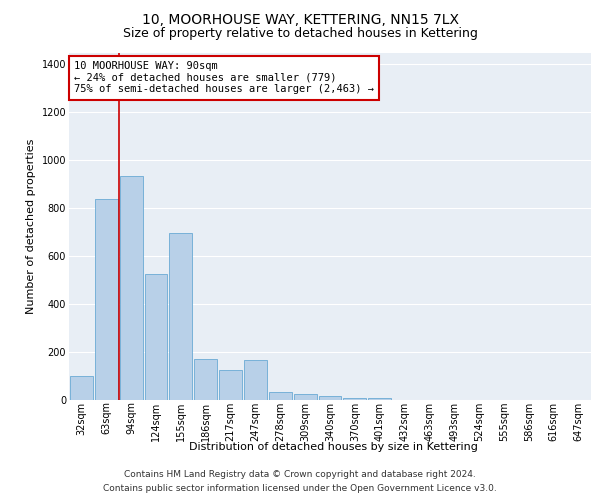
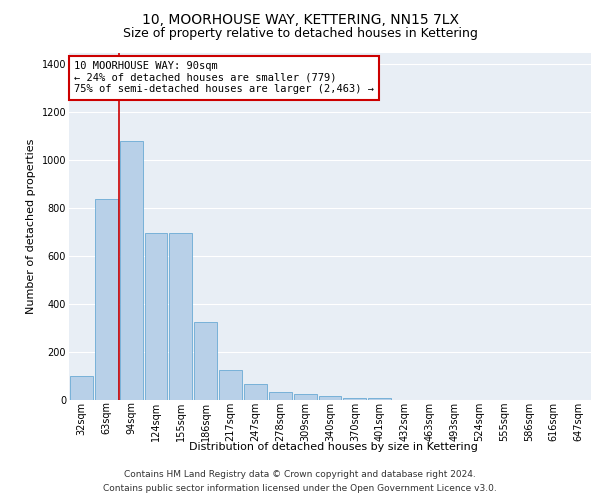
94sqm: 935 -> 1080
124sqm: 525 -> 695
186sqm: 170 -> 325
247sqm: 165 -> 65
